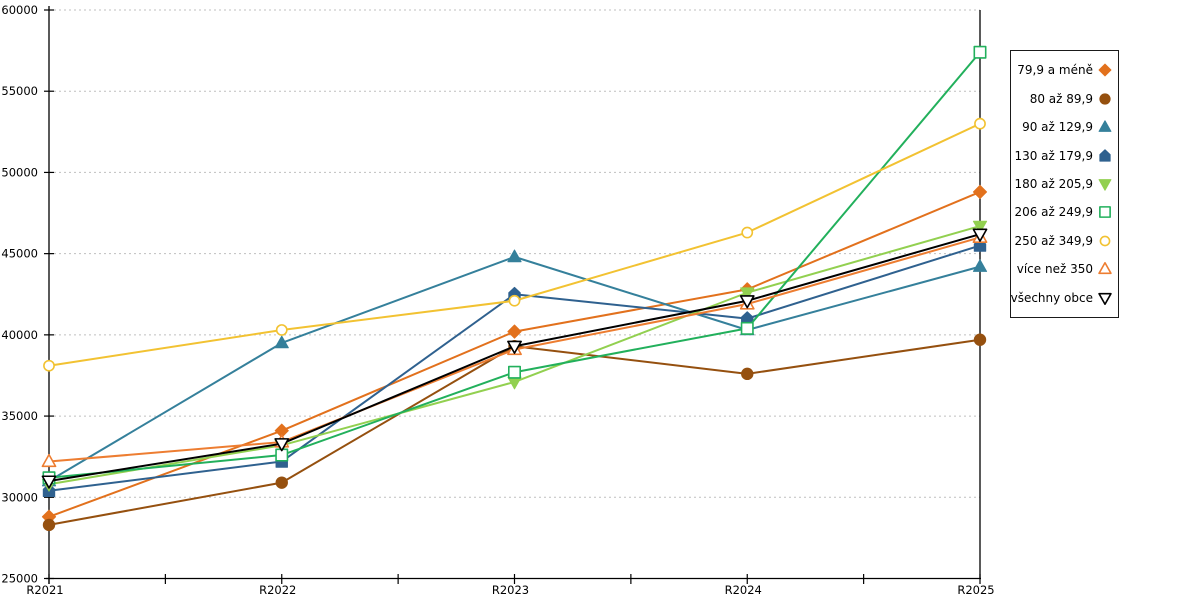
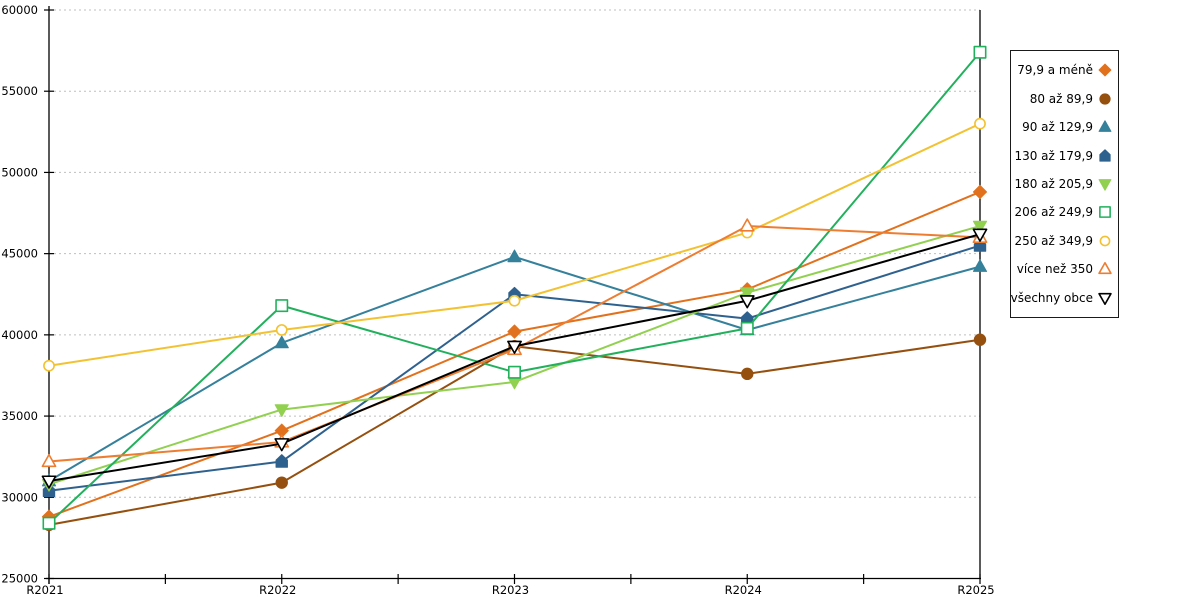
206 až 249,9/R2021: 31200 -> 28400
180 až 205,9/R2022: 33200 -> 35400
206 až 249,9/R2022: 32600 -> 41800
více než 350/R2024: 41900 -> 46700
